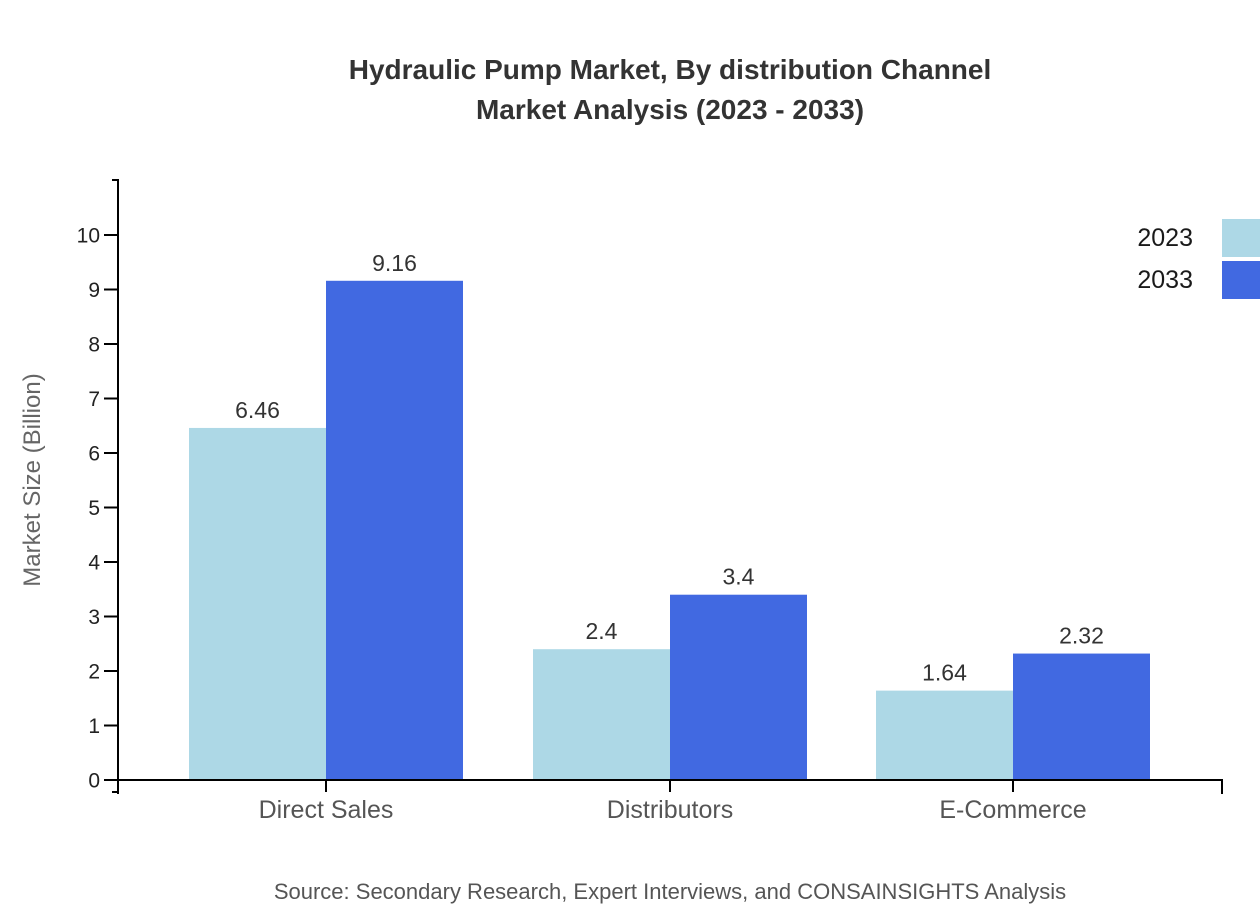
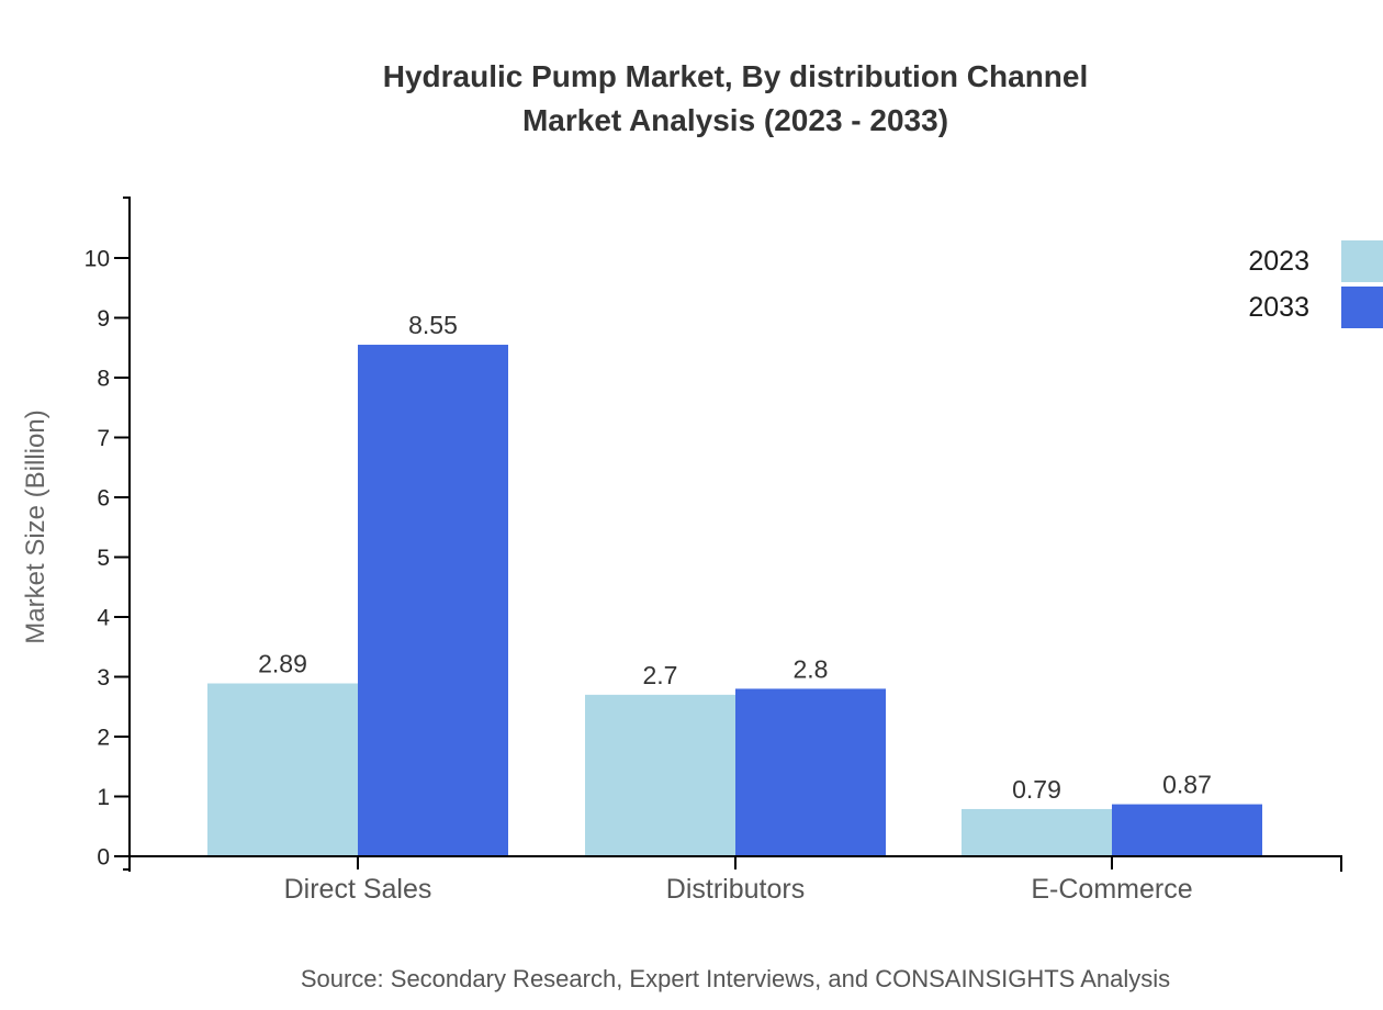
2023/Direct Sales: 6.46 -> 2.89
2033/Direct Sales: 9.16 -> 8.55
2023/Distributors: 2.4 -> 2.7
2033/Distributors: 3.4 -> 2.8
2023/E-Commerce: 1.64 -> 0.79
2033/E-Commerce: 2.32 -> 0.87
